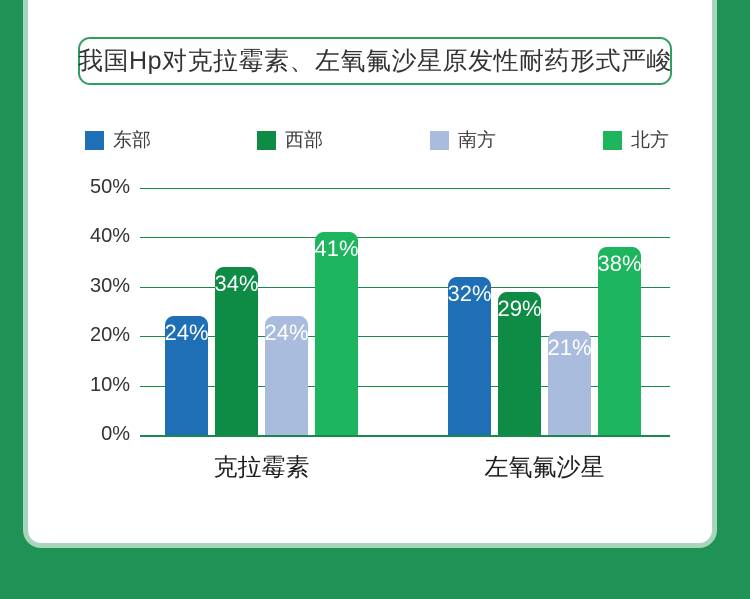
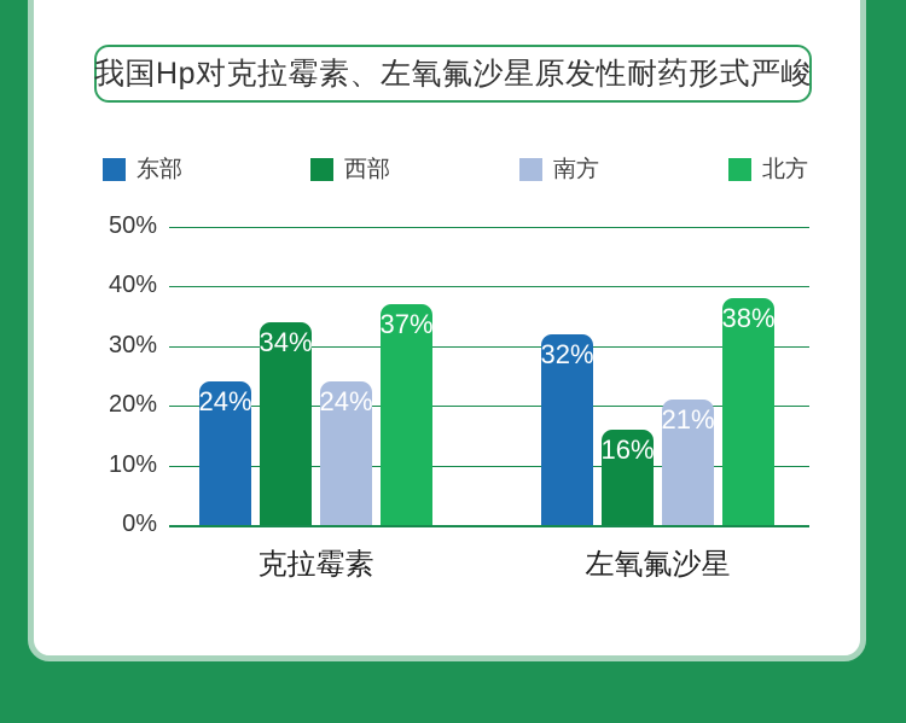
北方/克拉霉素: 41% -> 37%
西部/左氧氟沙星: 29% -> 16%
